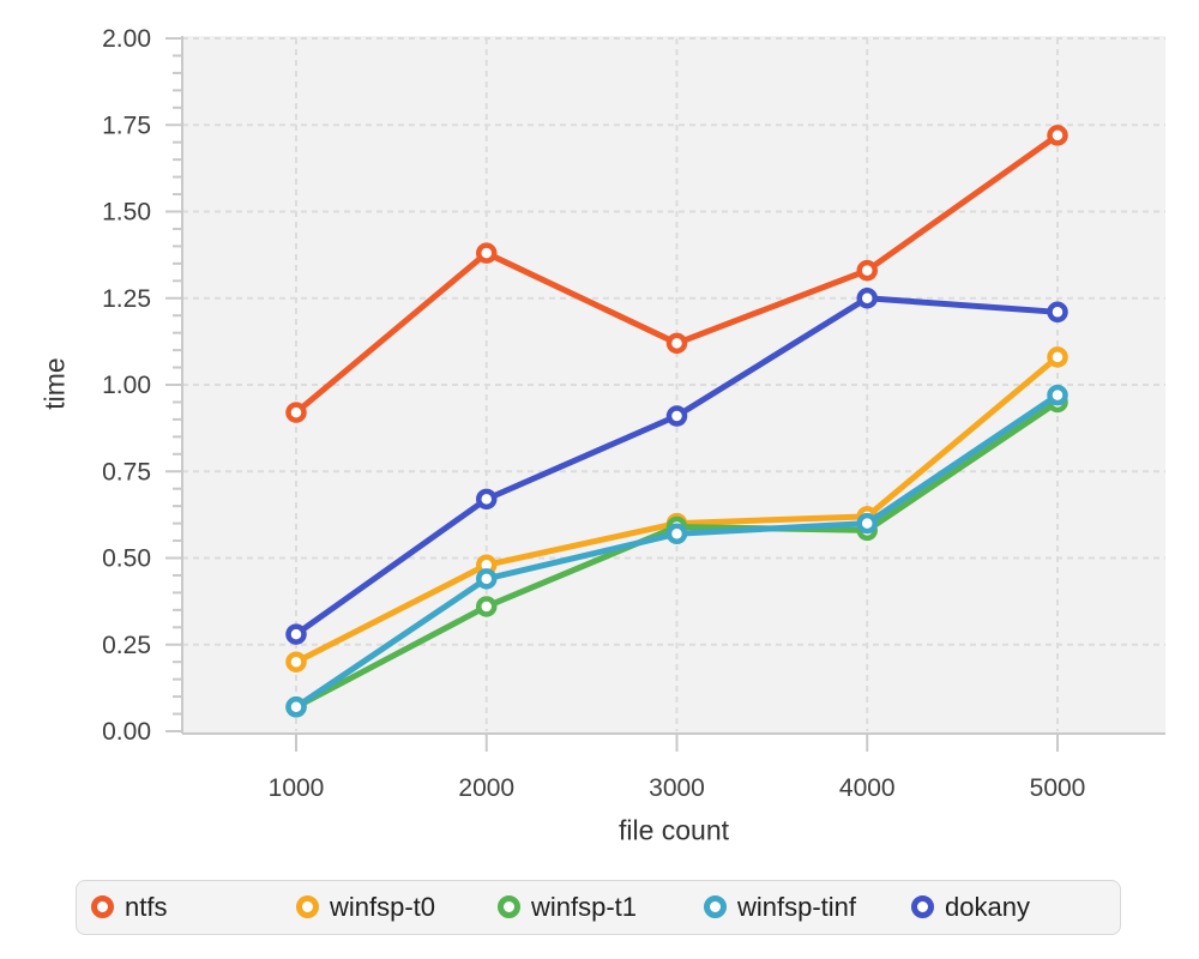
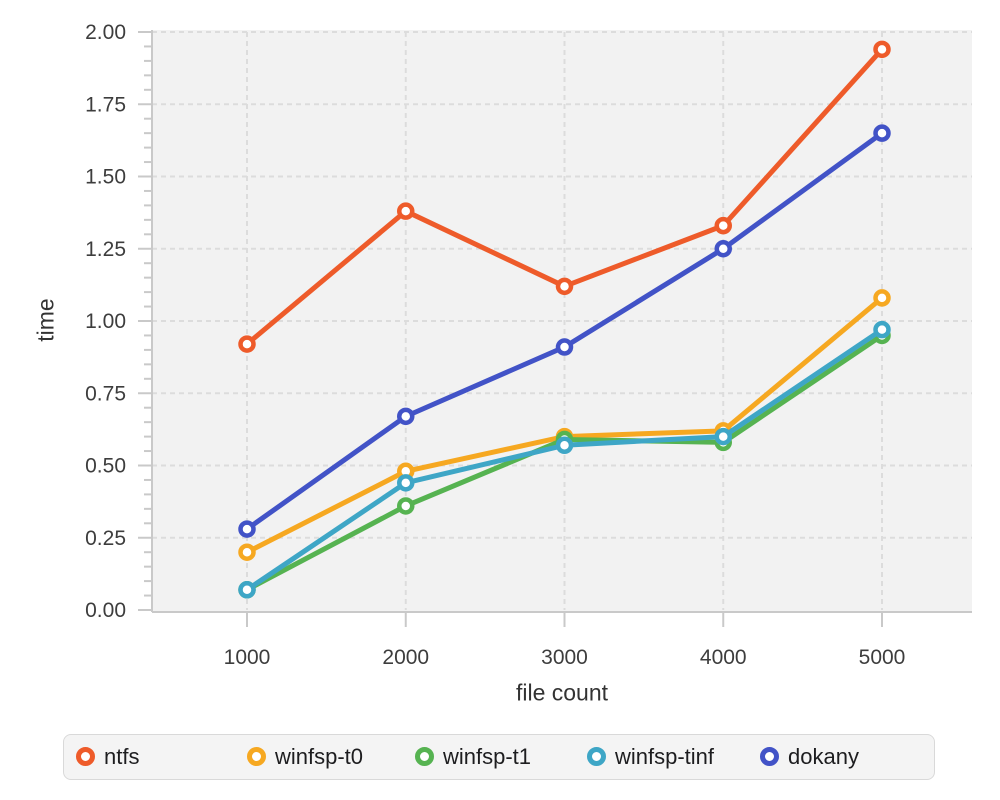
ntfs/5000: 1.72 -> 1.94
dokany/5000: 1.21 -> 1.65
